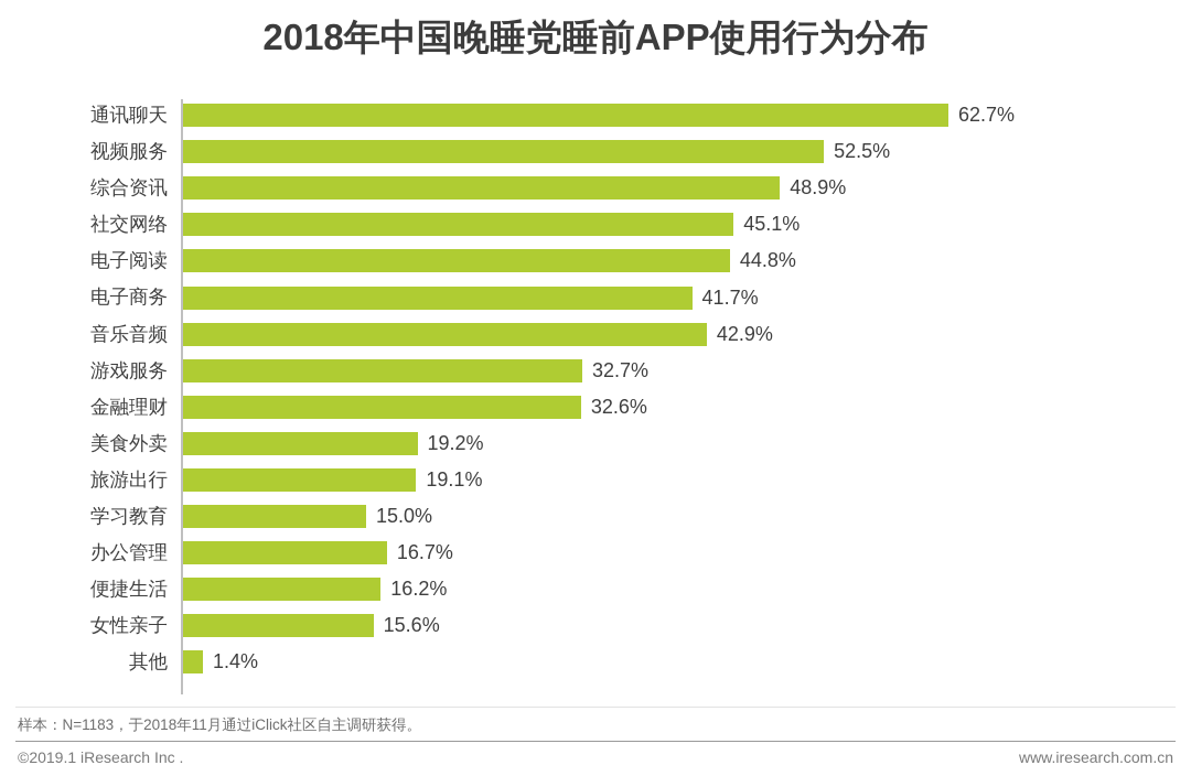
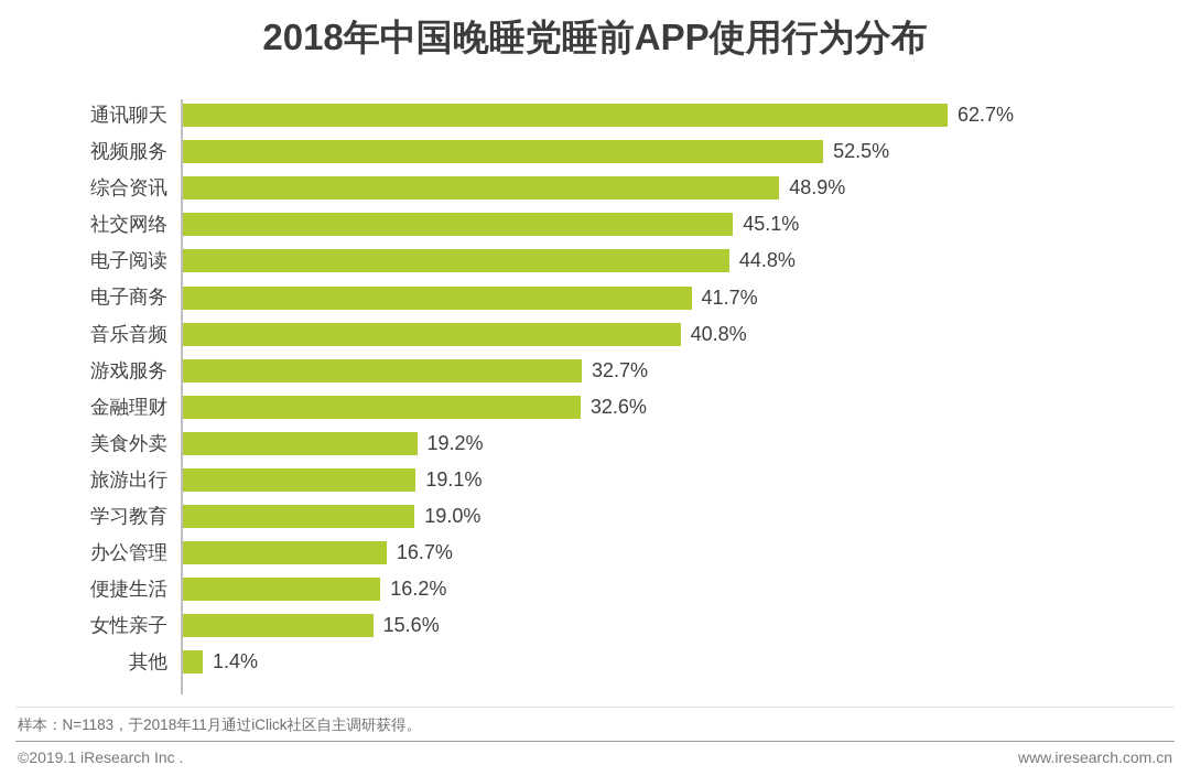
音乐音频: 42.9% -> 40.8%
学习教育: 15.0% -> 19.0%
